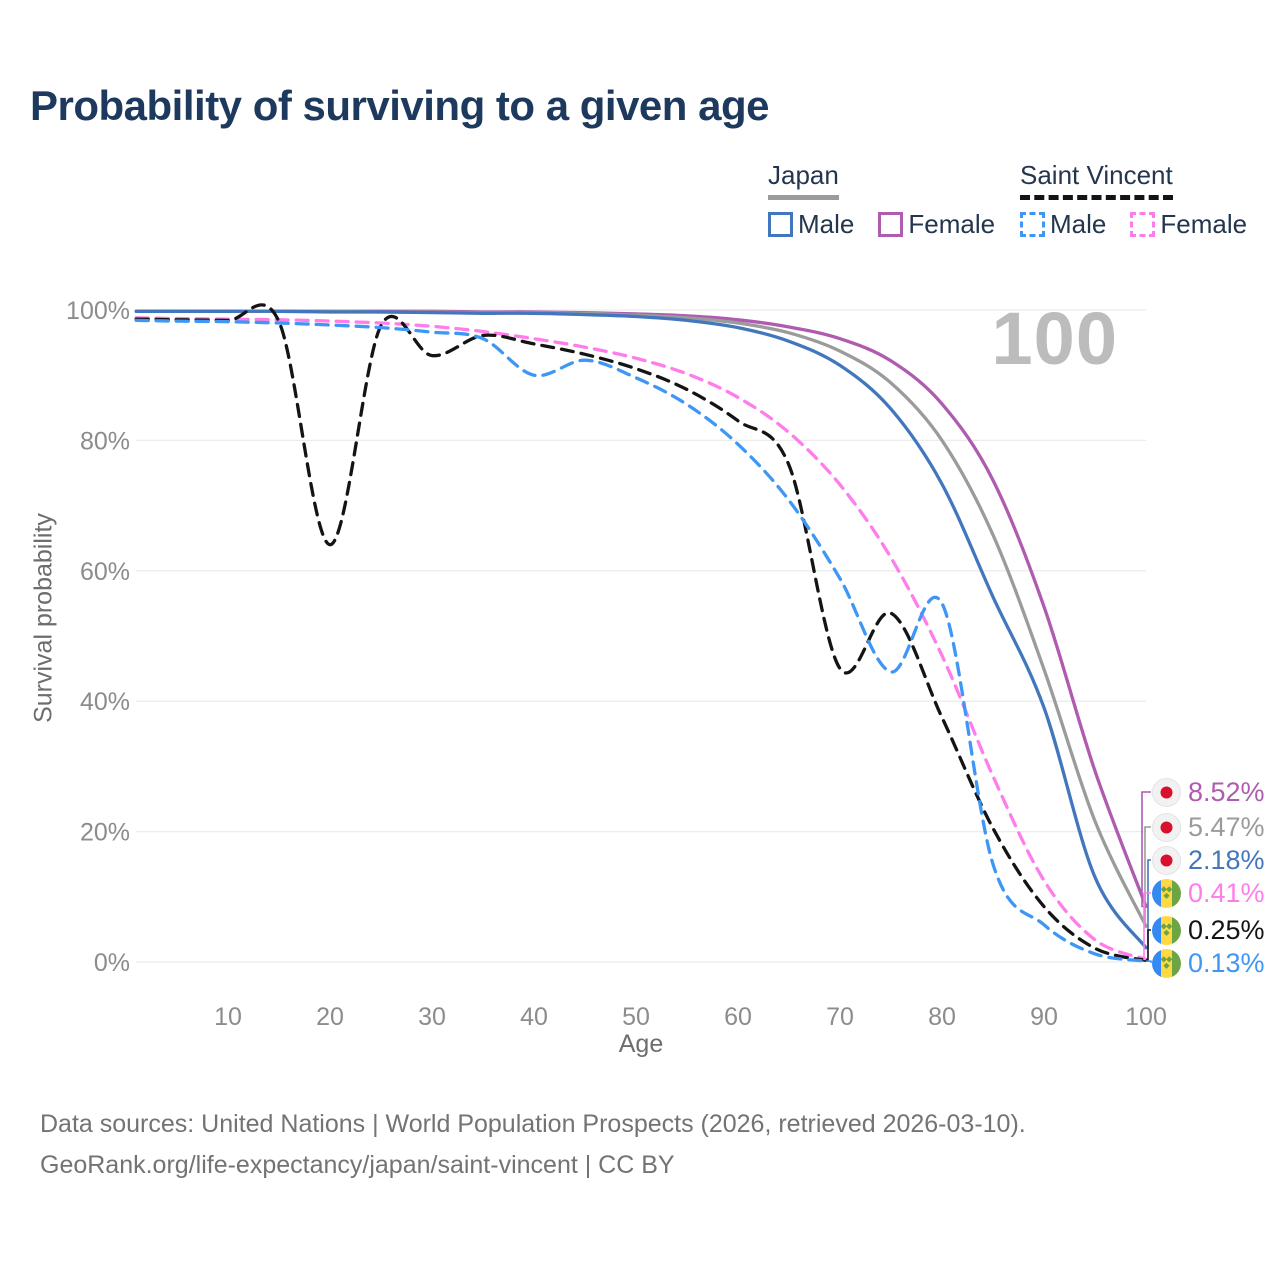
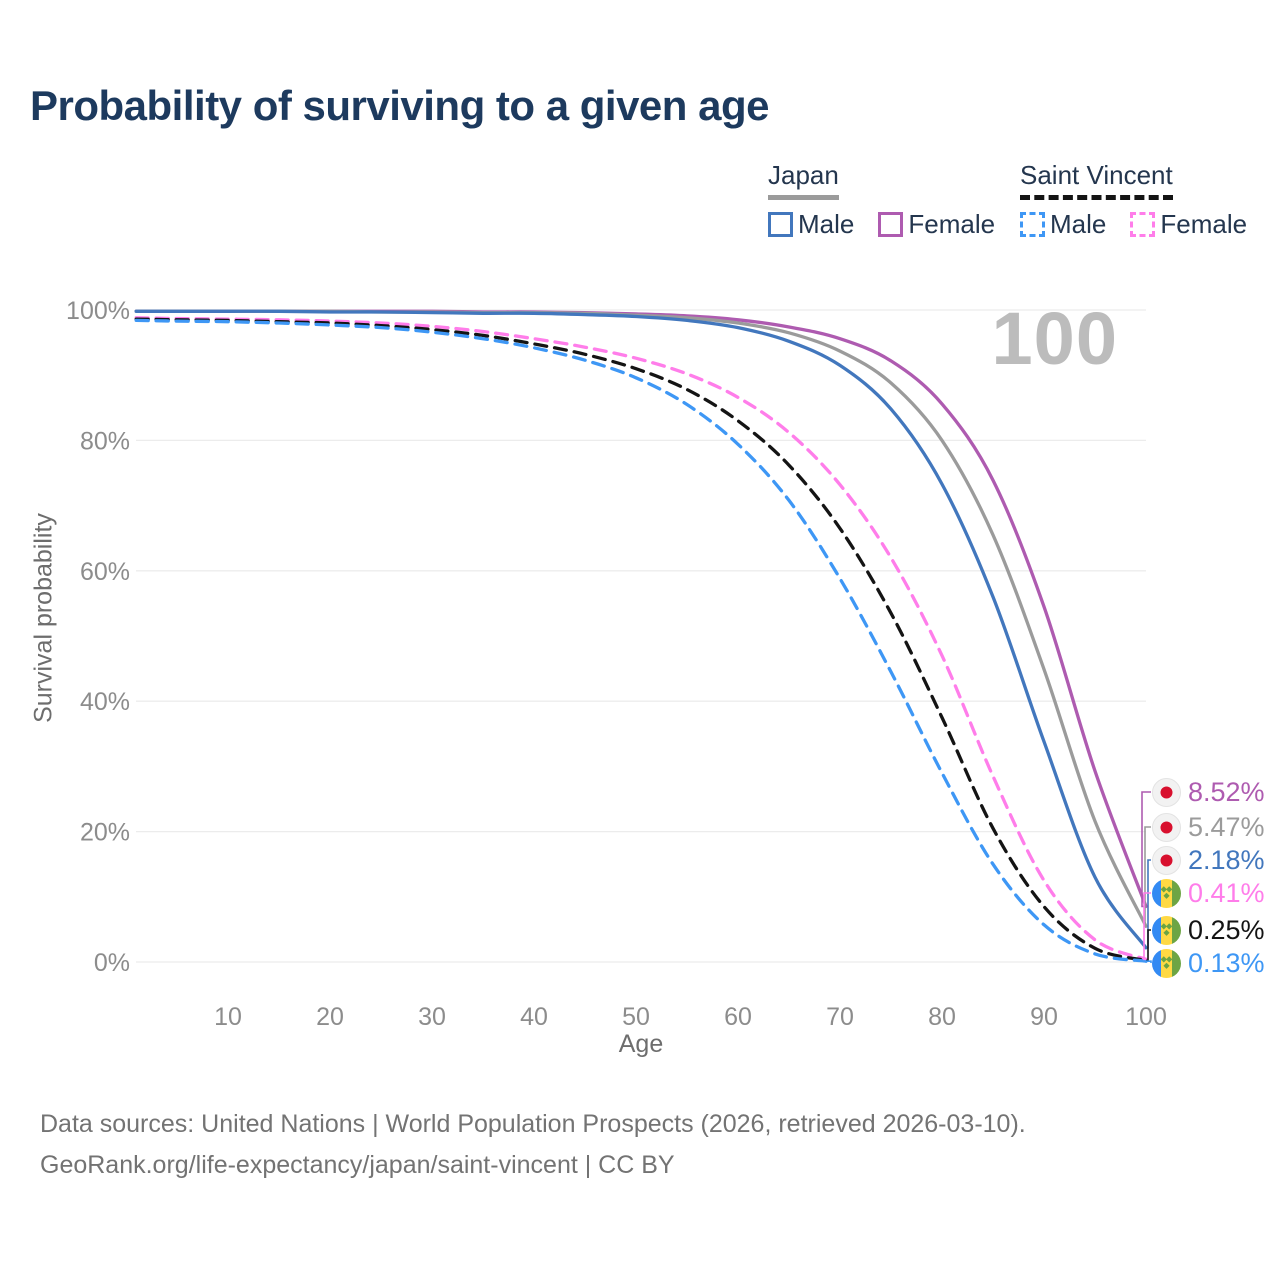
Saint Vincent/20: 64% -> 98%
Saint Vincent/30: 93% -> 97%
Saint Vincent Male/40: 90% -> 94%
Saint Vincent/70: 45% -> 66%
Saint Vincent Male/80: 55% -> 29%
Japan Male/90: 39% -> 34%
